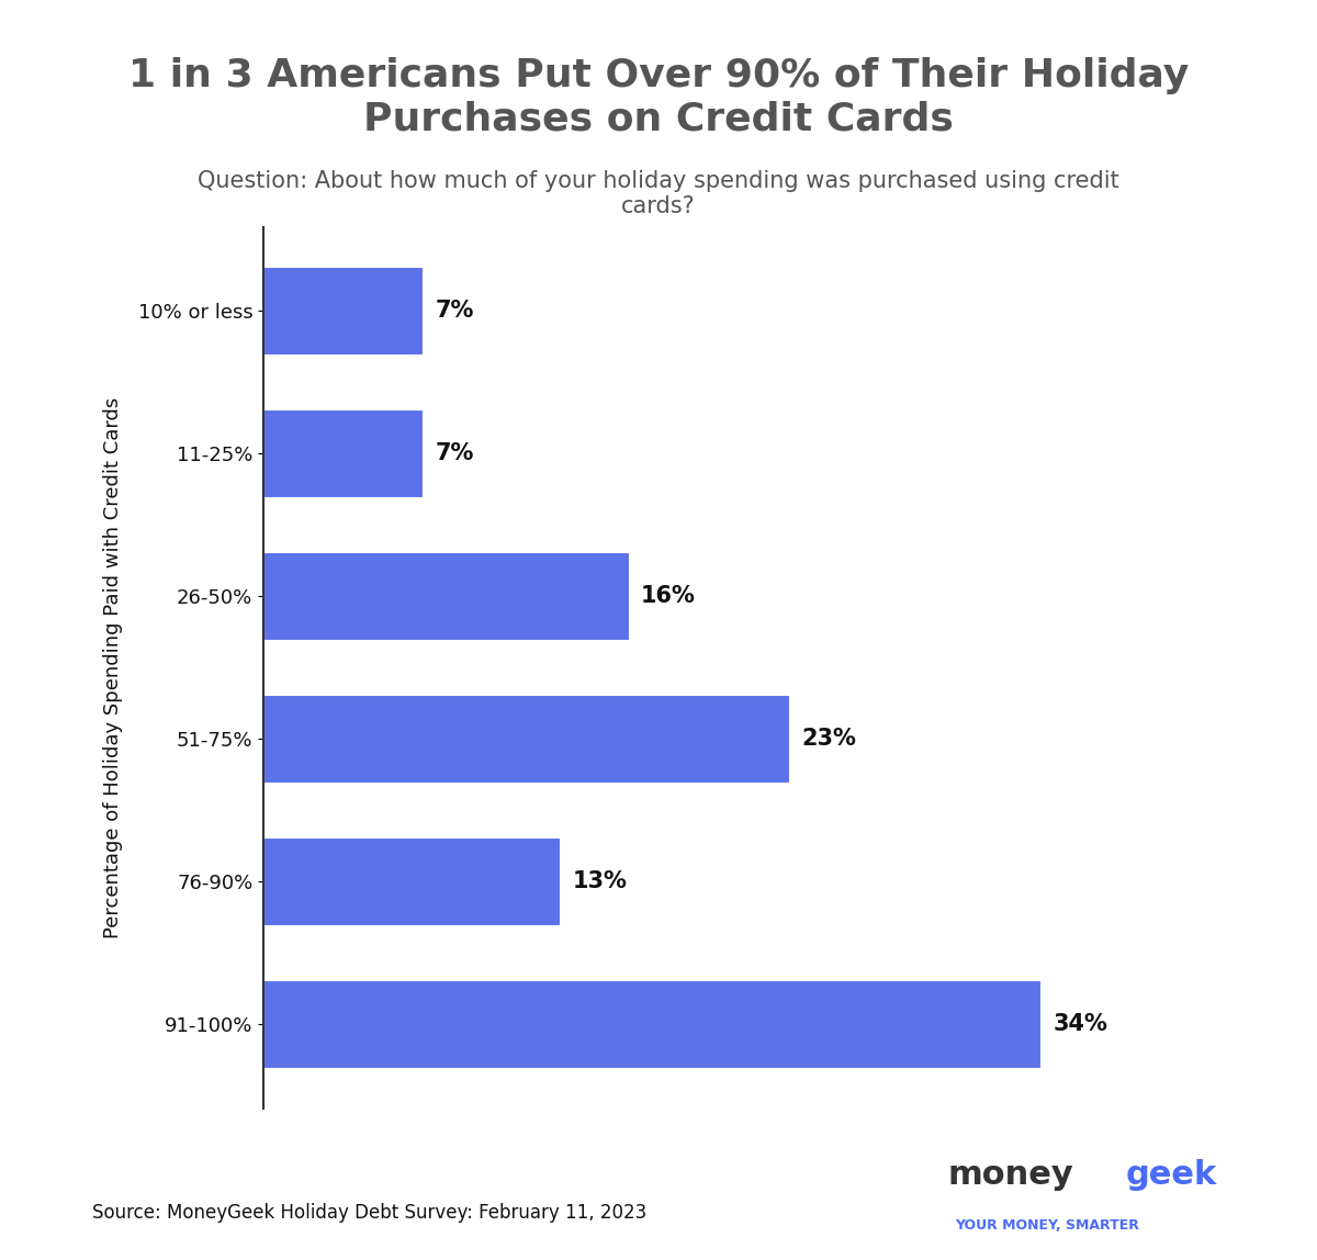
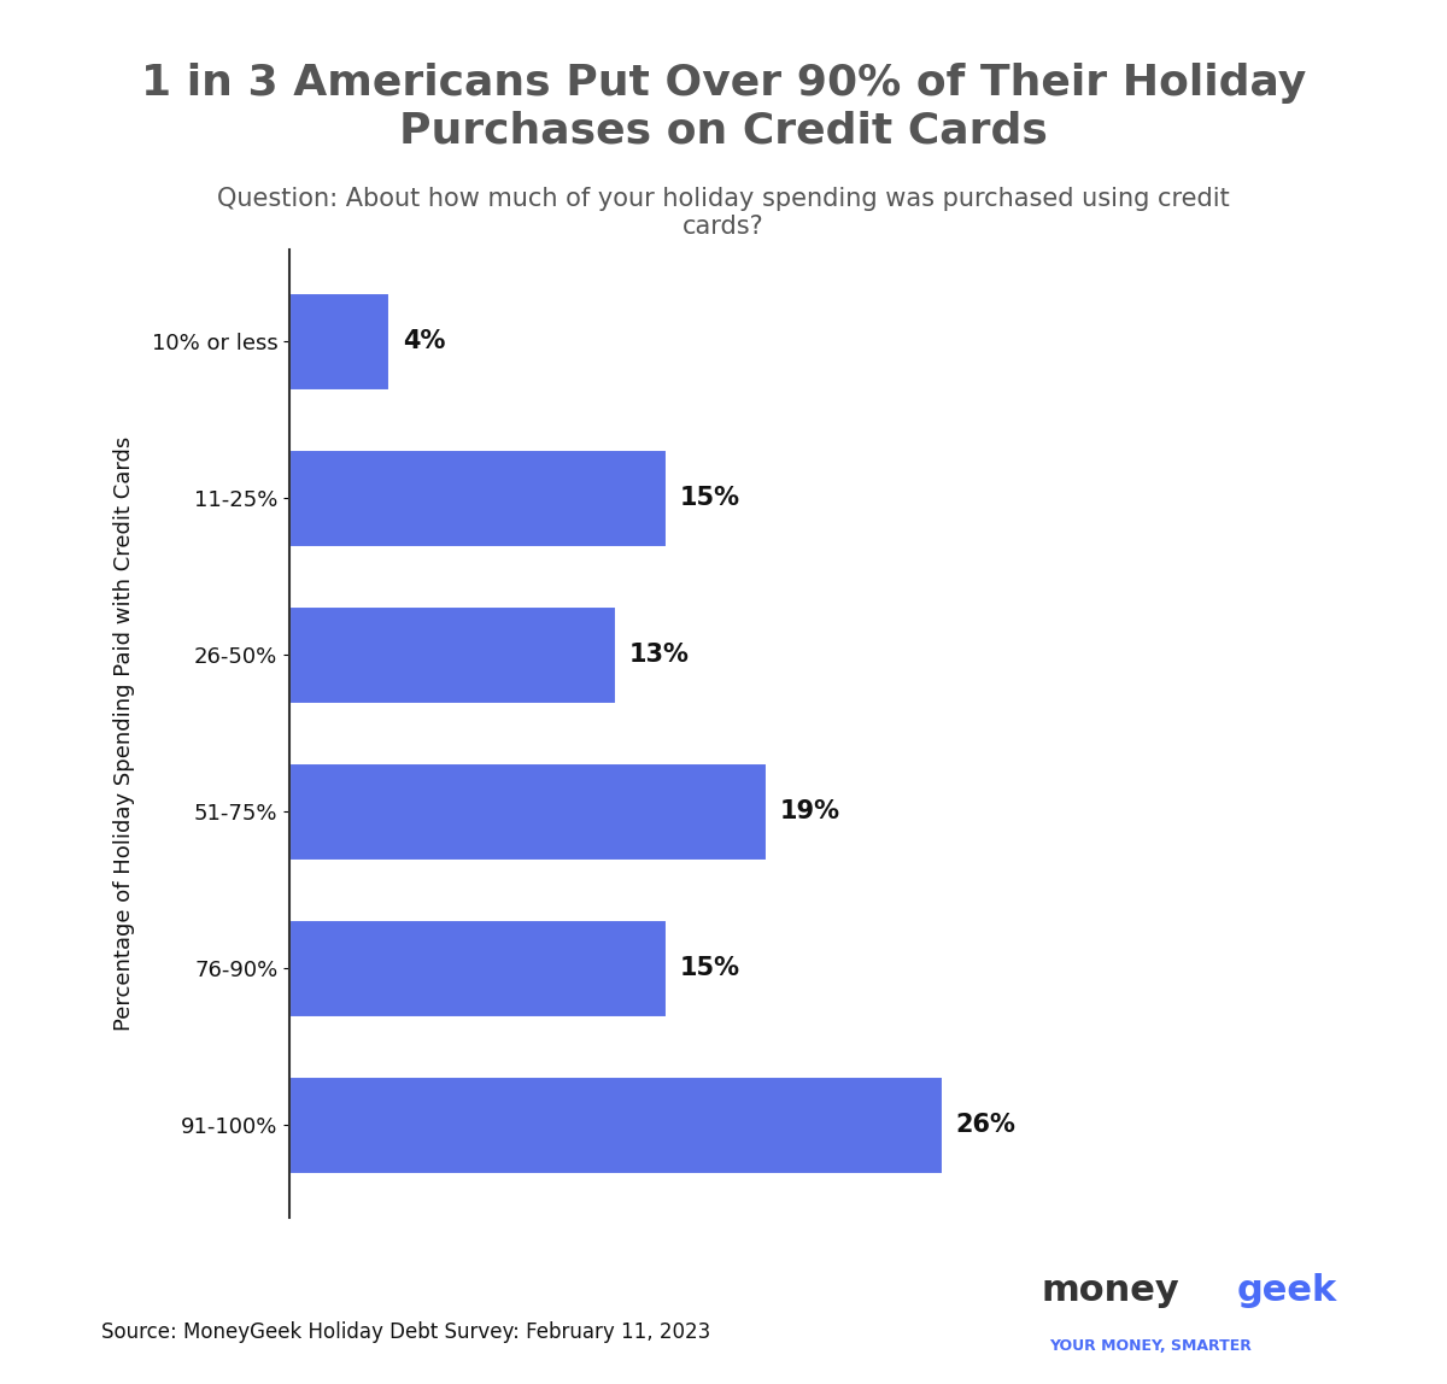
10% or less: 7% -> 4%
11-25%: 7% -> 15%
26-50%: 16% -> 13%
51-75%: 23% -> 19%
76-90%: 13% -> 15%
91-100%: 34% -> 26%
